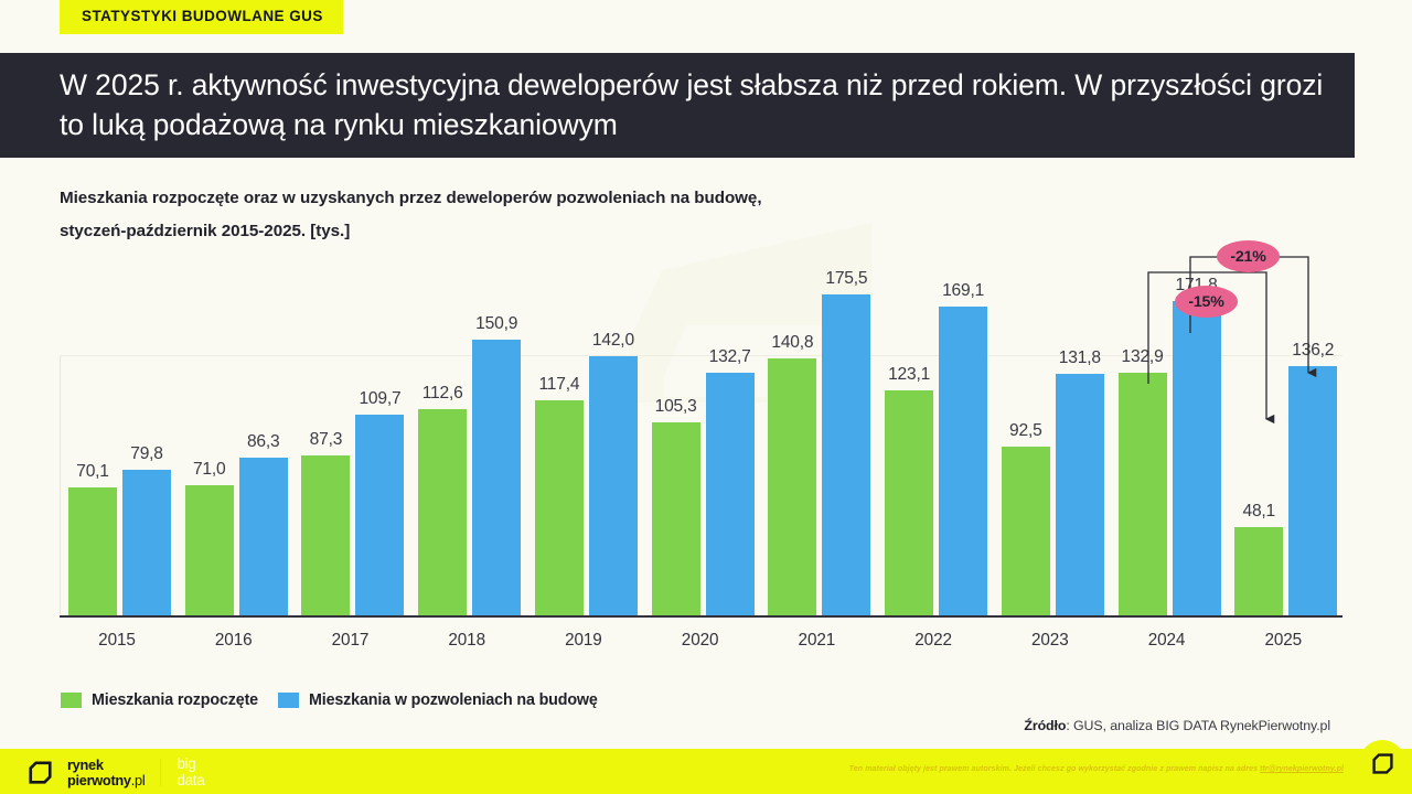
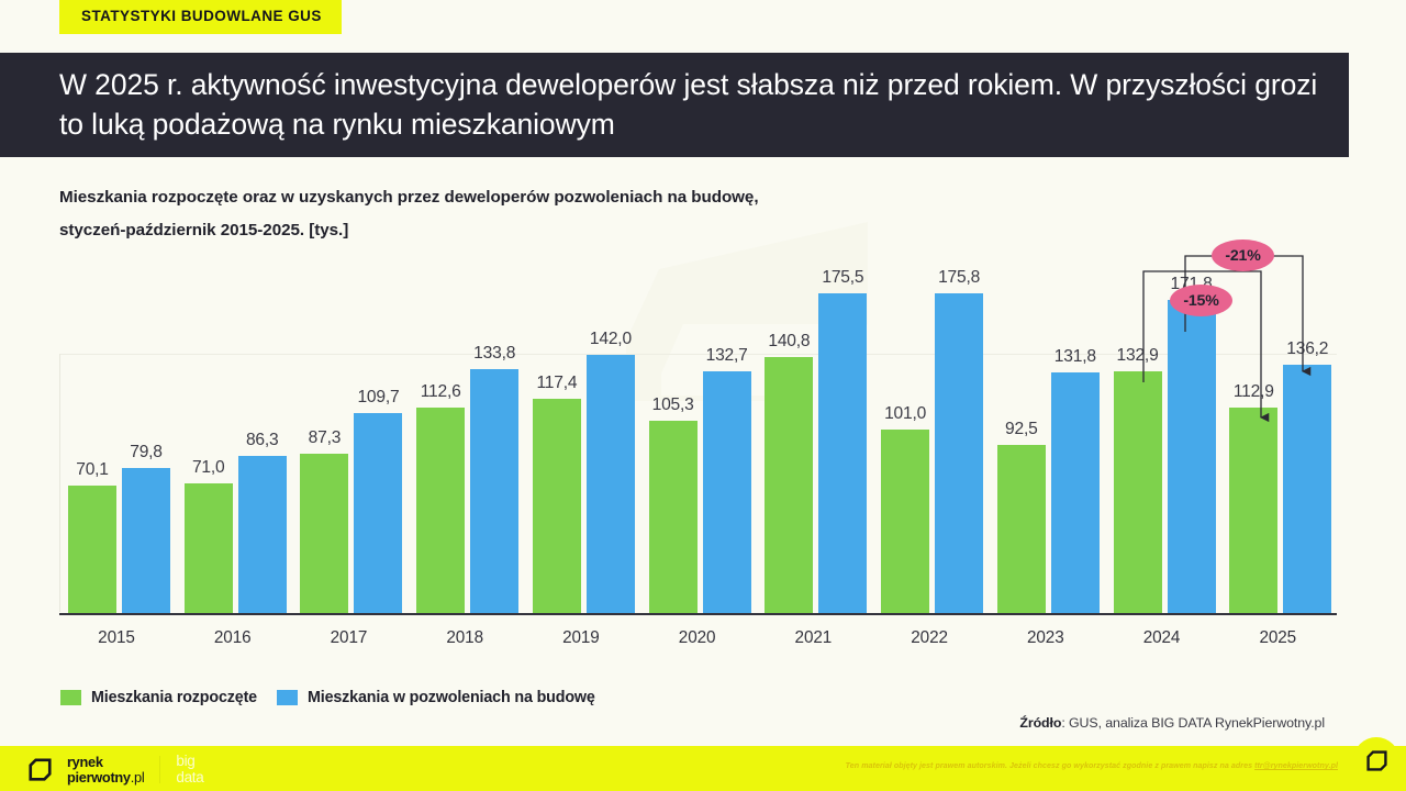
Mieszkania w pozwoleniach na budowę/2018: 150,9 -> 133,8
Mieszkania rozpoczęte/2022: 123,1 -> 101,0
Mieszkania w pozwoleniach na budowę/2022: 169,1 -> 175,8
Mieszkania rozpoczęte/2025: 48,1 -> 112,9
